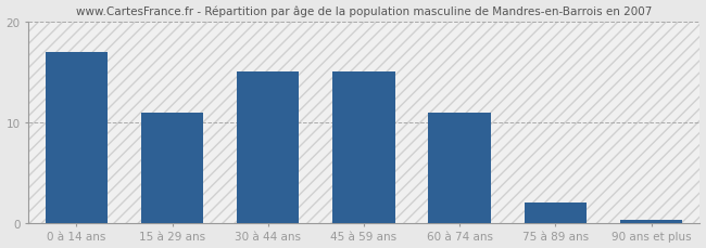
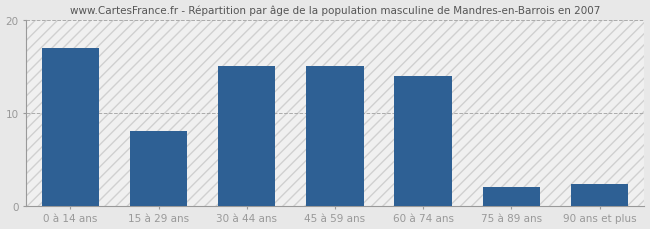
15 à 29 ans: 11.0 -> 8.0
60 à 74 ans: 11.0 -> 14.0
90 ans et plus: 0.3 -> 2.4
